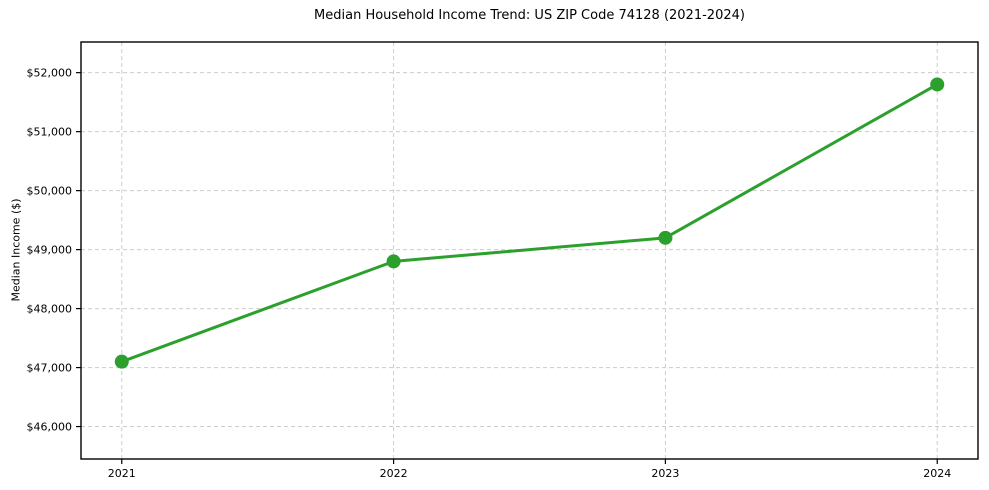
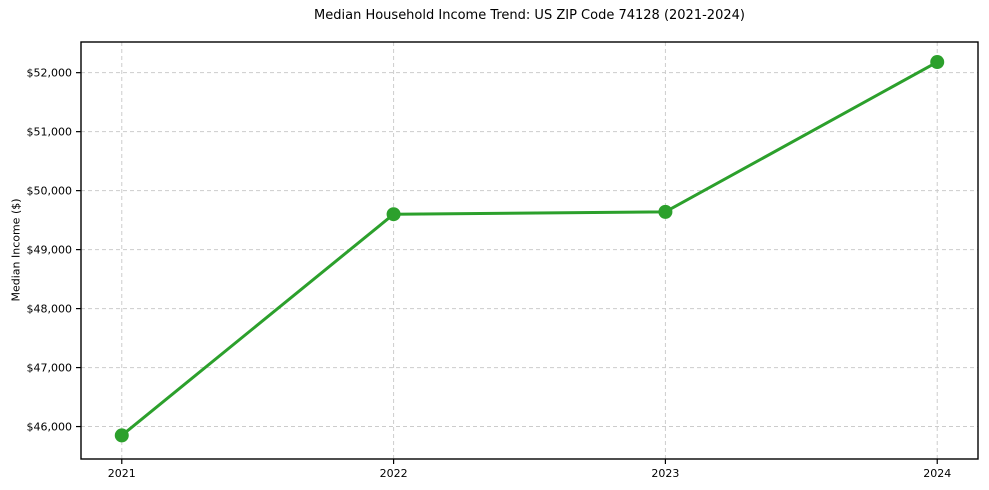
2021: $47100 -> $45800
2022: $48800 -> $49600
2023: $49200 -> $49600
2024: $51800 -> $52200
